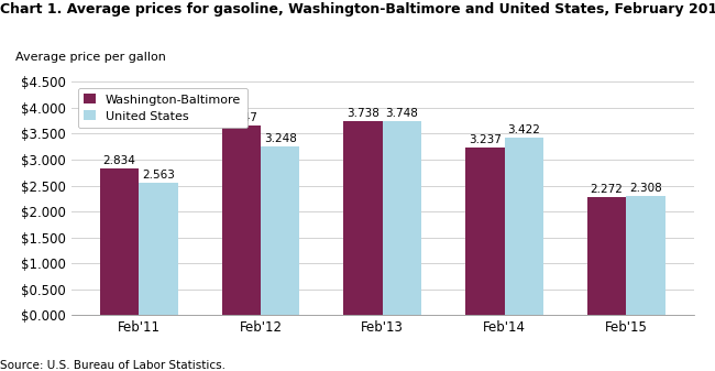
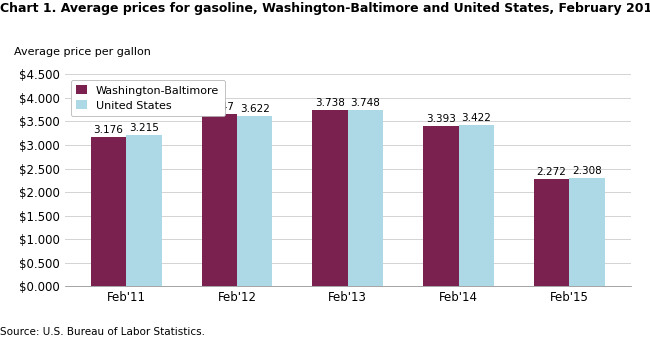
Washington-Baltimore/Feb'11: 2.834 -> 3.176
United States/Feb'11: 2.563 -> 3.215
United States/Feb'12: 3.248 -> 3.622
Washington-Baltimore/Feb'14: 3.237 -> 3.393
